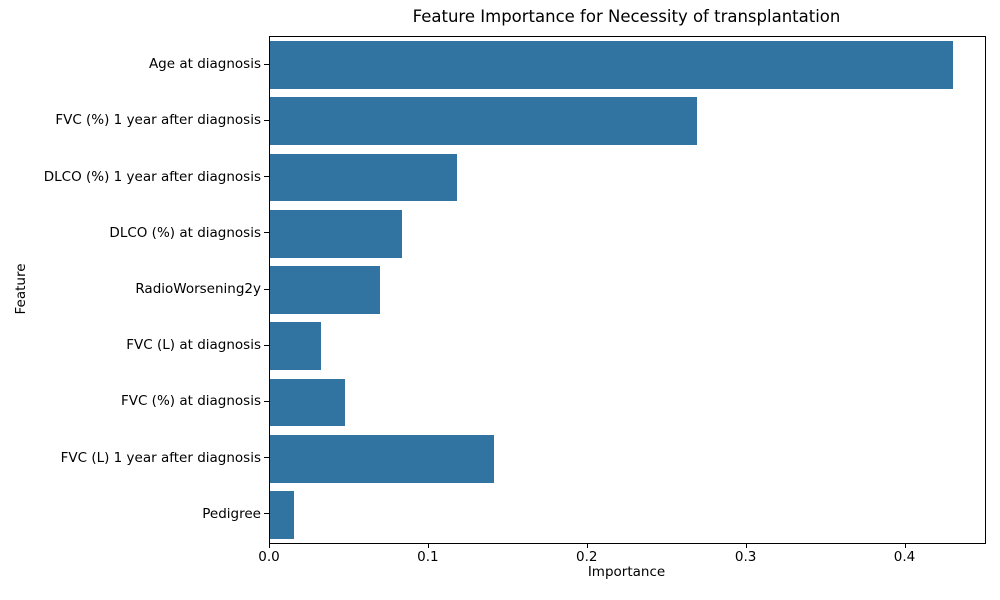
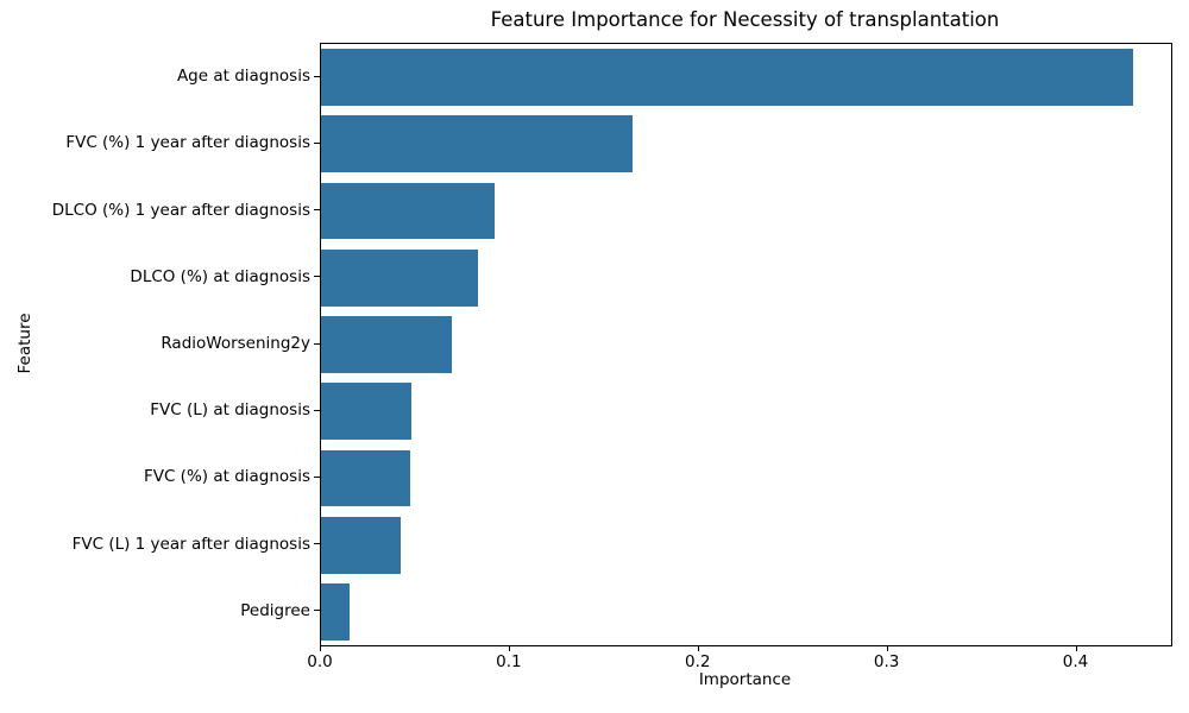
FVC (%) 1 year after diagnosis: 0.269 -> 0.165
DLCO (%) 1 year after diagnosis: 0.118 -> 0.092
FVC (L) at diagnosis: 0.032 -> 0.048
FVC (L) 1 year after diagnosis: 0.141 -> 0.042
